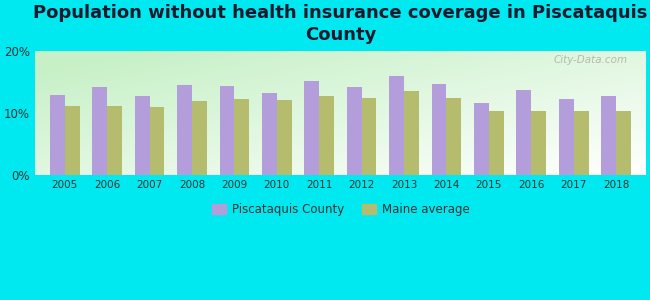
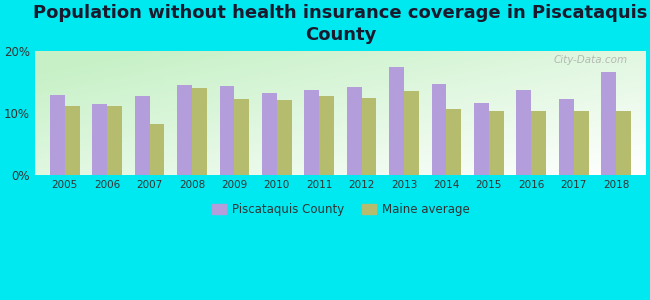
Piscataquis County/2006: 14.2% -> 11.4%
Maine average/2007: 11.0% -> 8.2%
Maine average/2008: 12.0% -> 14.0%
Piscataquis County/2011: 15.2% -> 13.8%
Piscataquis County/2013: 16.0% -> 17.4%
Maine average/2014: 12.4% -> 10.6%
Piscataquis County/2018: 12.7% -> 16.6%
